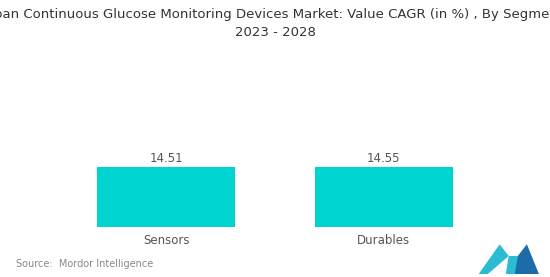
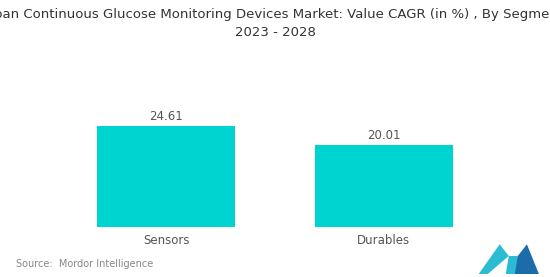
Sensors: 14.51 -> 24.61
Durables: 14.55 -> 20.01
